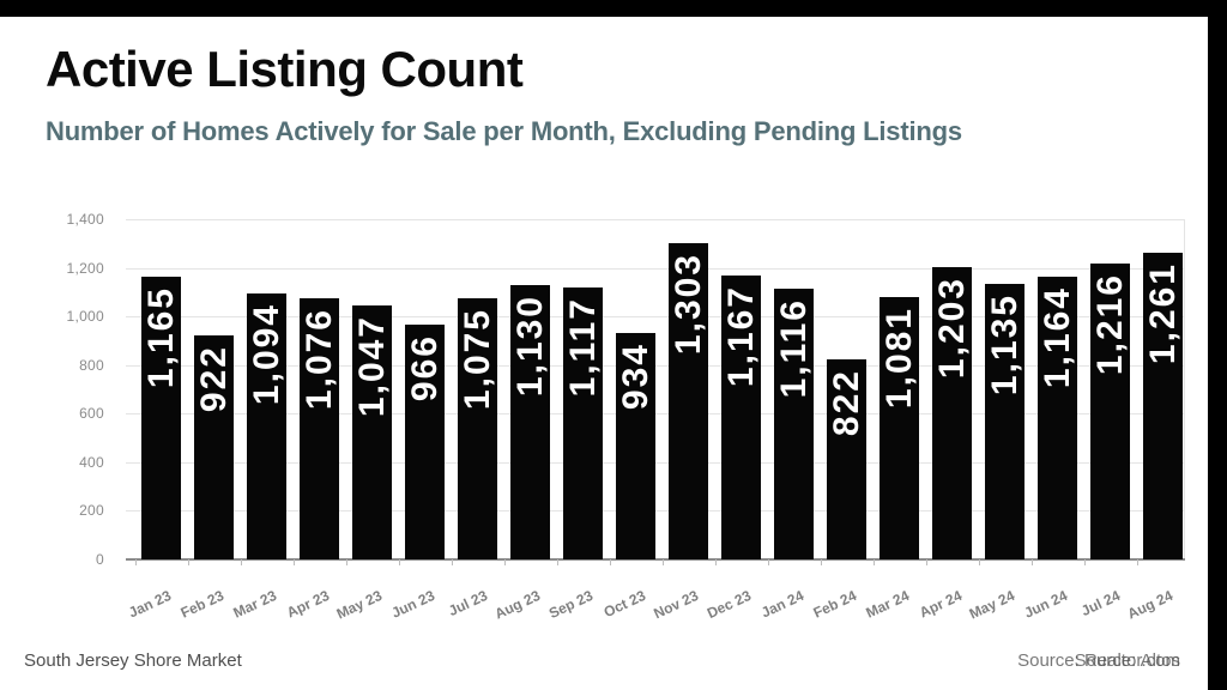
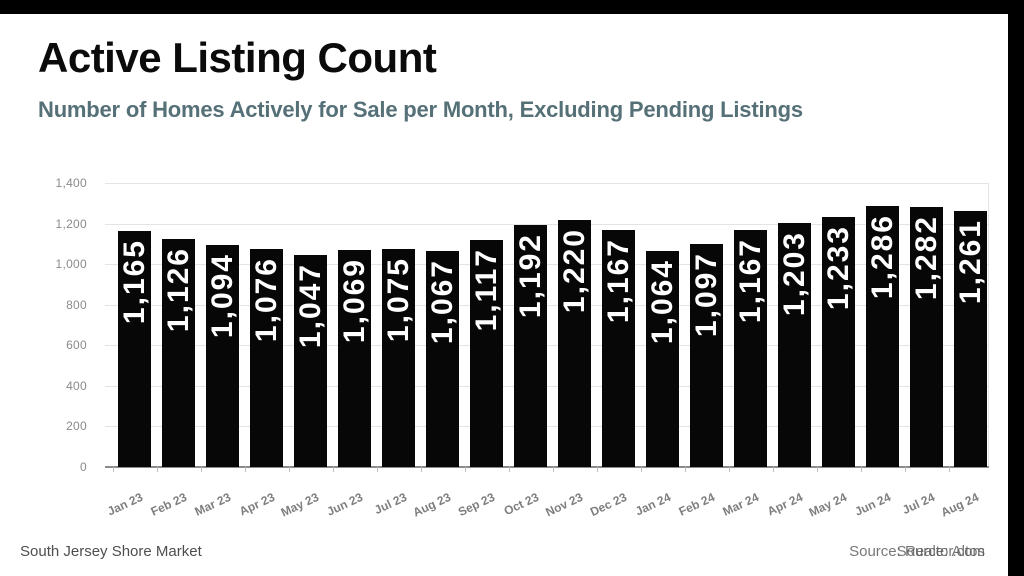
Feb 23: 922 -> 1,126
Jun 23: 966 -> 1,069
Aug 23: 1,130 -> 1,067
Oct 23: 934 -> 1,192
Nov 23: 1,303 -> 1,220
Jan 24: 1,116 -> 1,064
Feb 24: 822 -> 1,097
Mar 24: 1,081 -> 1,167
May 24: 1,135 -> 1,233
Jun 24: 1,164 -> 1,286
Jul 24: 1,216 -> 1,282
